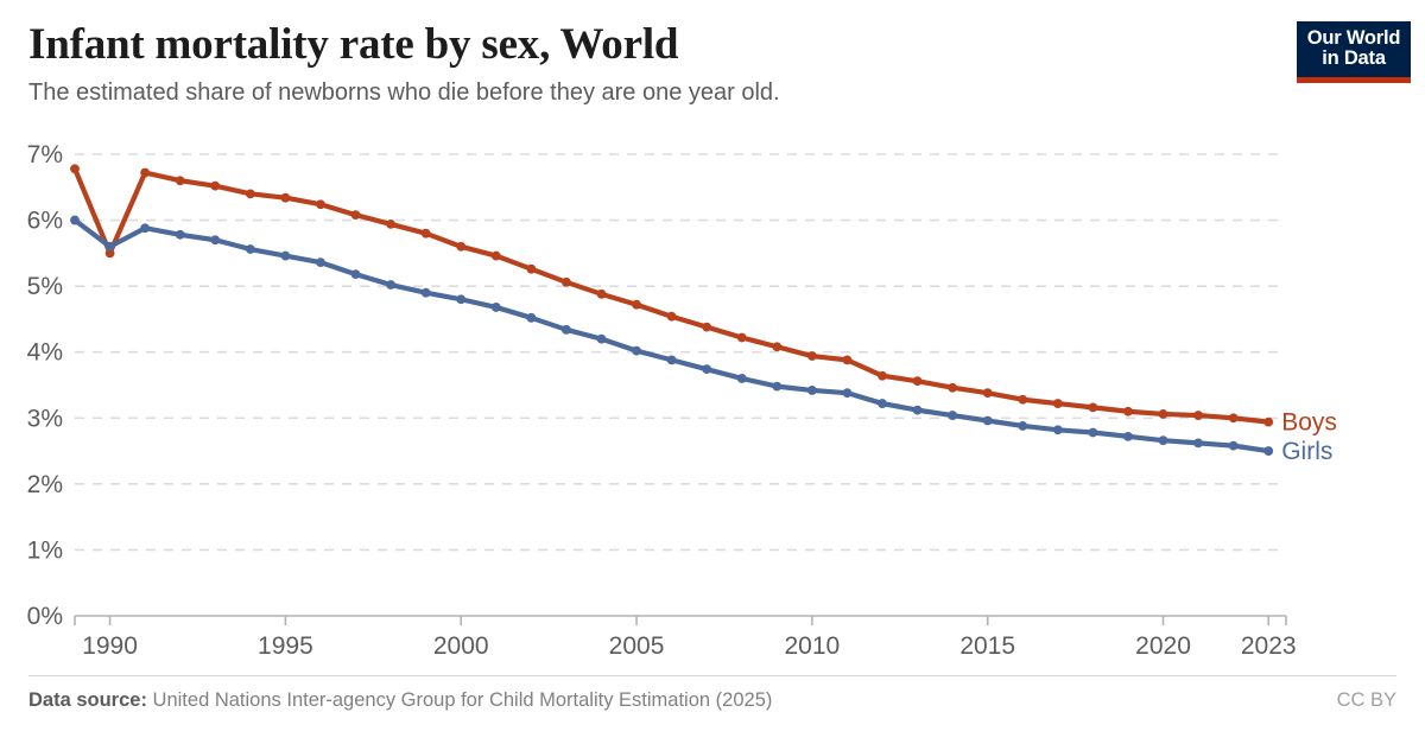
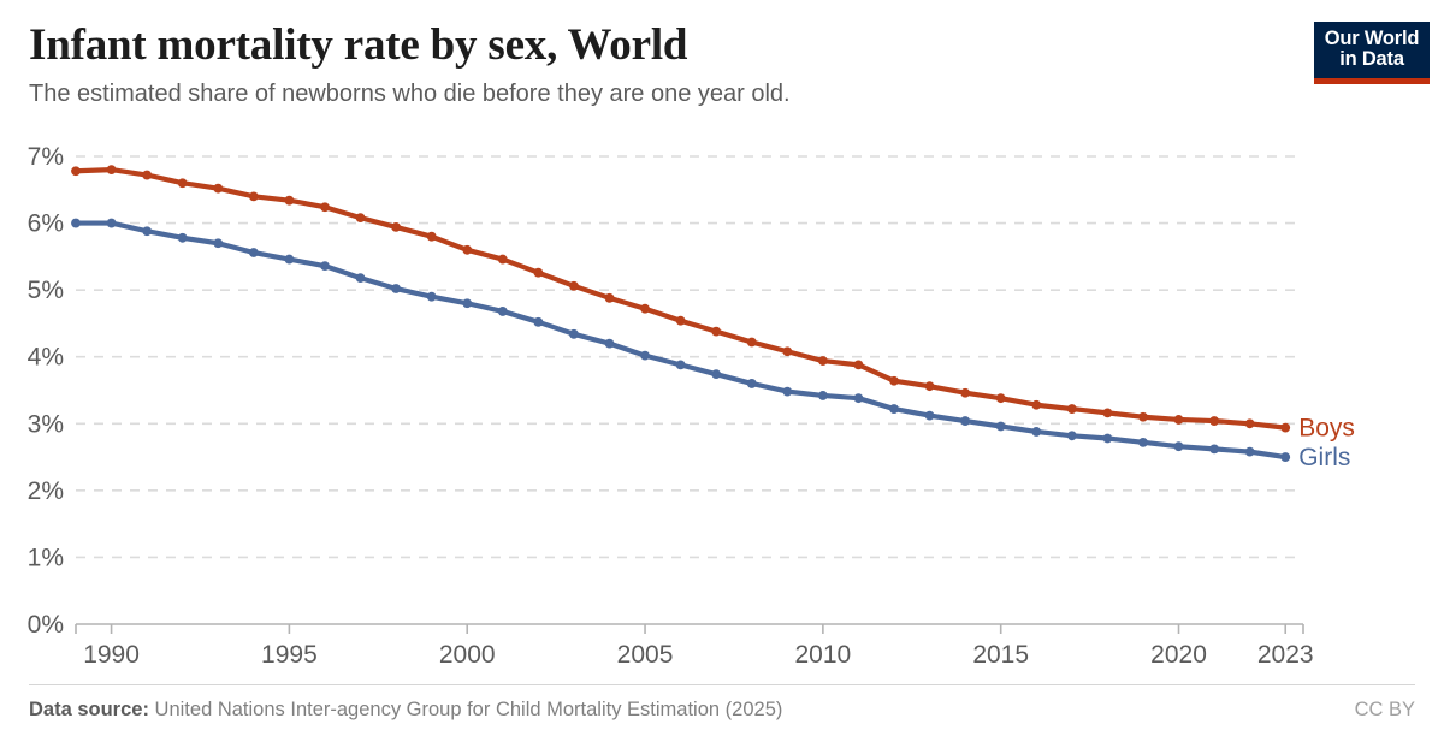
Boys/1990: 5.5% -> 6.8%
Girls/1990: 5.6% -> 6.0%
